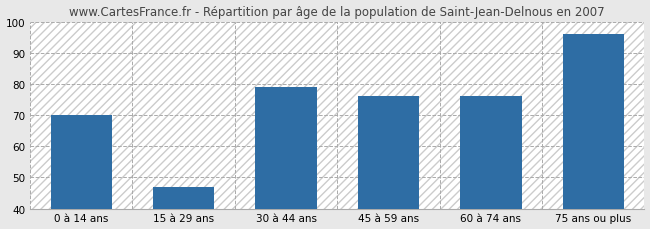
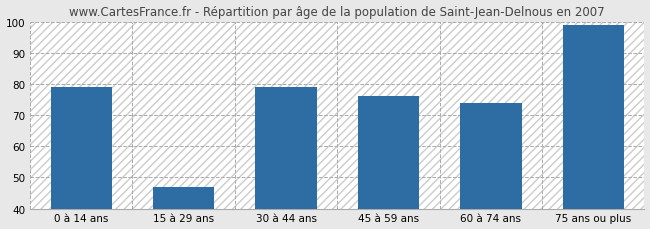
0 à 14 ans: 70 -> 79
60 à 74 ans: 76 -> 74
75 ans ou plus: 96 -> 99
